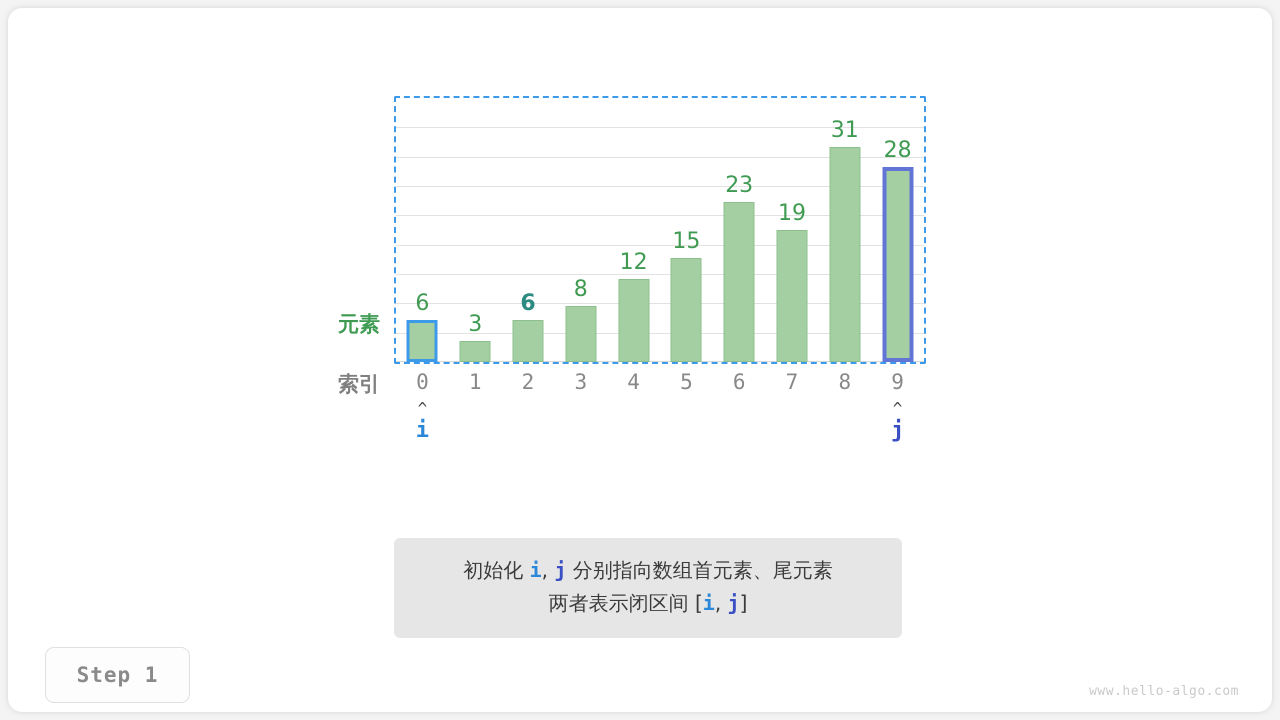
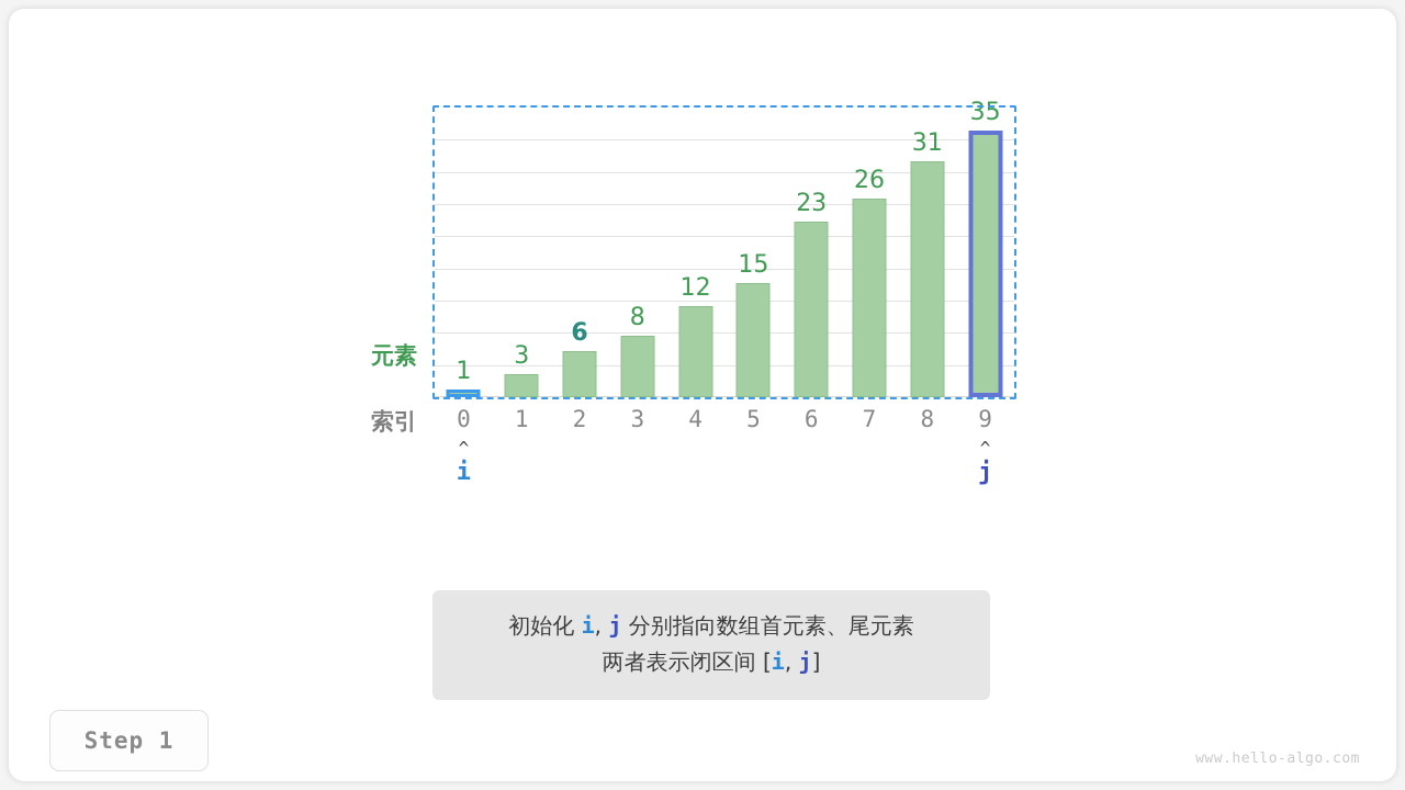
0: 6 -> 1
7: 19 -> 26
9: 28 -> 35
